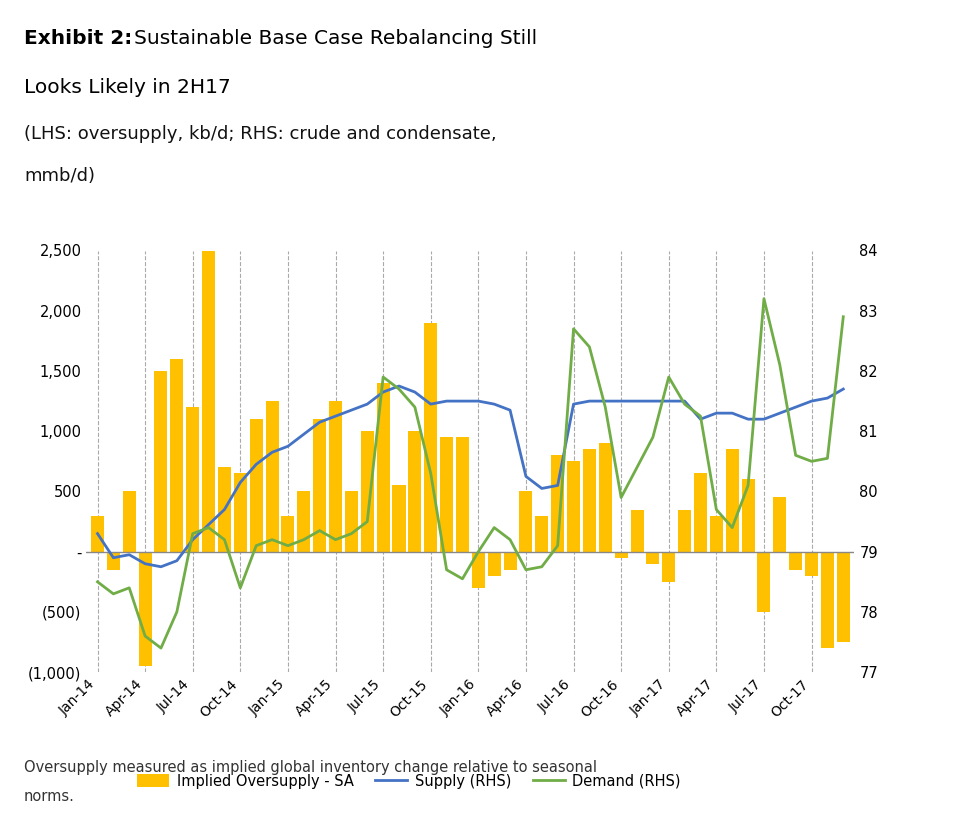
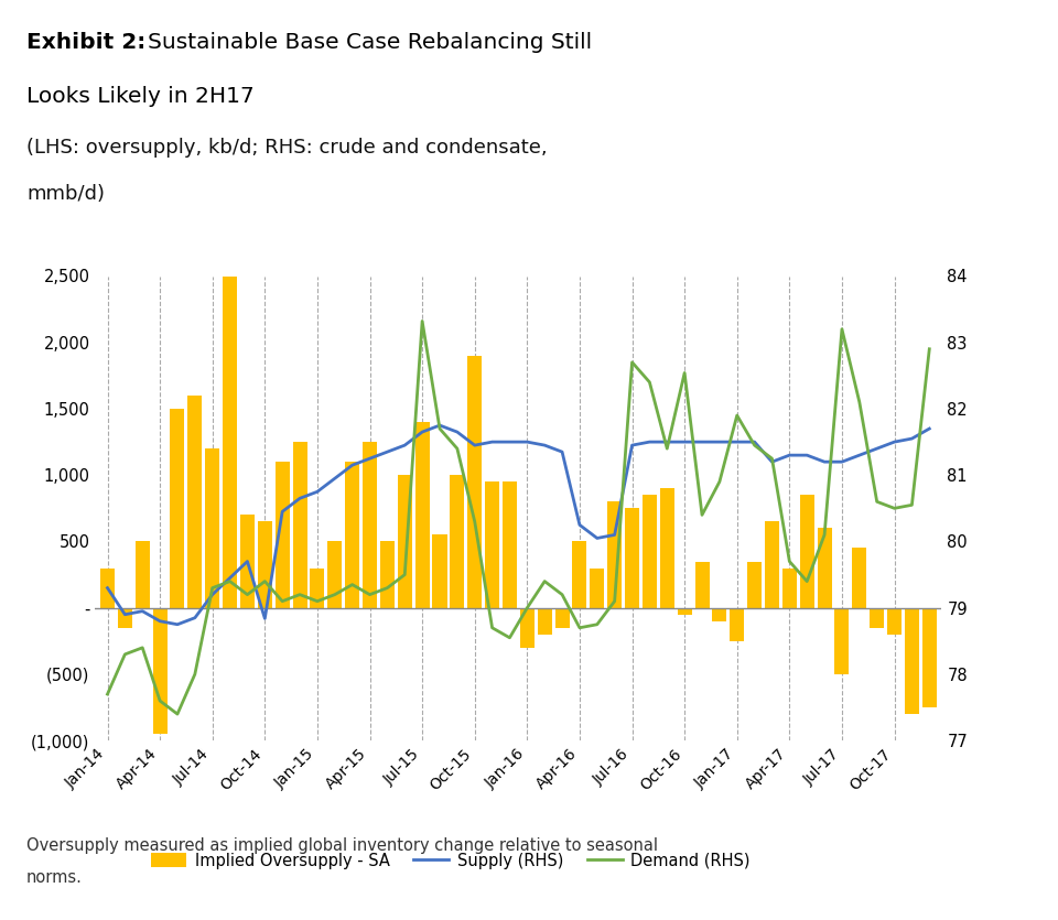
Demand (RHS)/Jan-14: 78.50 -> 77.70
Supply (RHS)/Oct-14: 80.15 -> 78.84
Demand (RHS)/Oct-14: 78.40 -> 79.40
Demand (RHS)/Jul-15: 81.90 -> 83.32
Demand (RHS)/Oct-16: 79.90 -> 82.54
